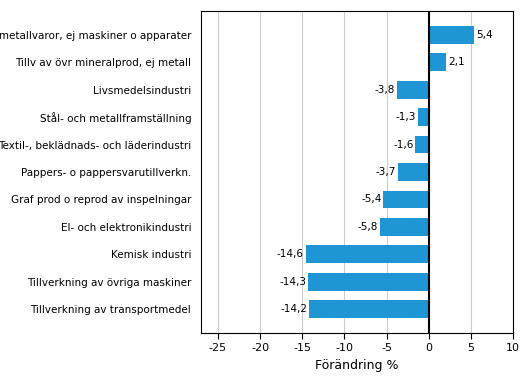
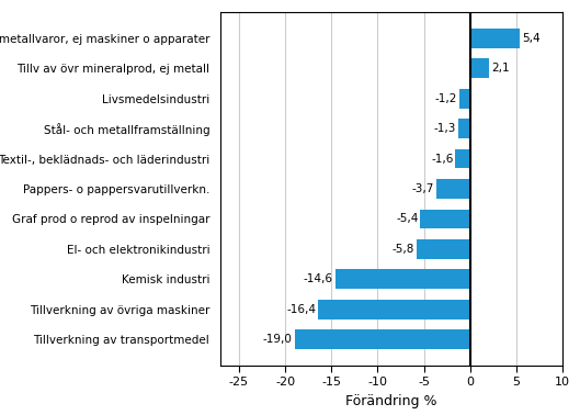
Livsmedelsindustri: -3,8 -> -1,2
Tillverkning av övriga maskiner: -14,3 -> -16,4
Tillverkning av transportmedel: -14,2 -> -19,0
